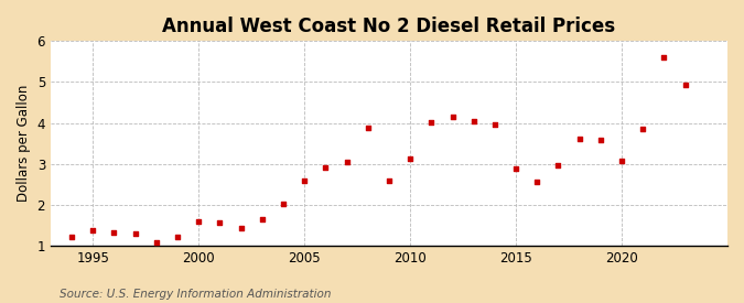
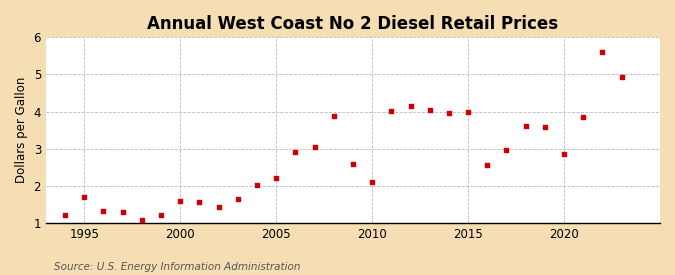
1995: 1.38 -> 1.70
2005: 2.60 -> 2.20
2010: 3.12 -> 2.10
2015: 2.88 -> 4.00
2020: 3.07 -> 2.85
